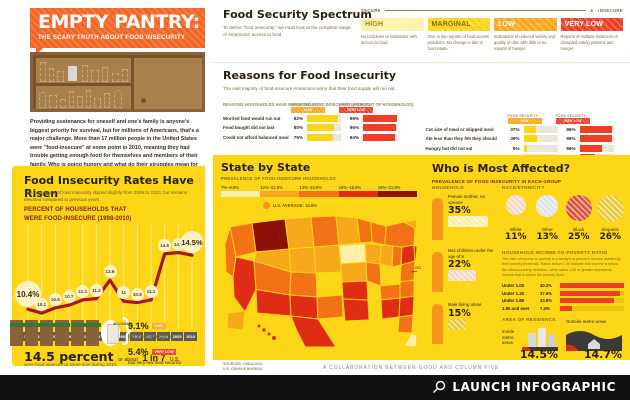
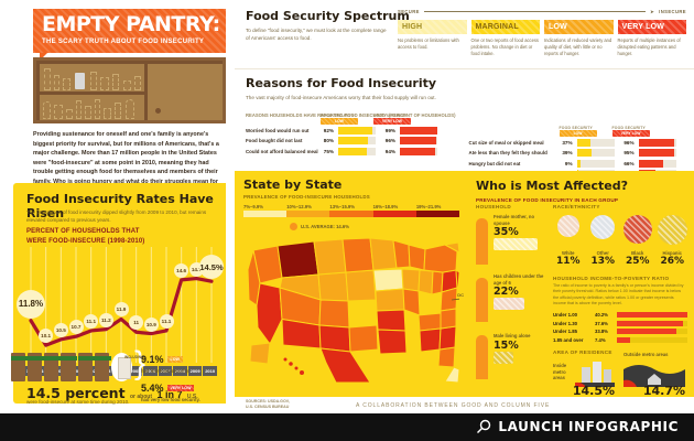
1998: 10.4% -> 11.8%
2004: 12.6 -> 11.9
